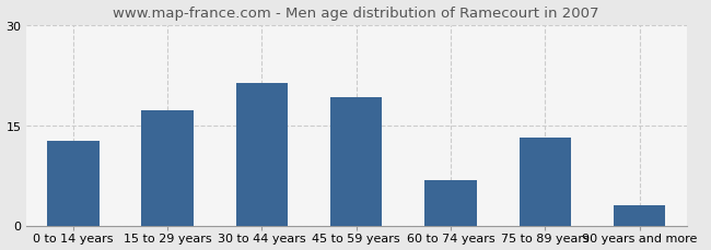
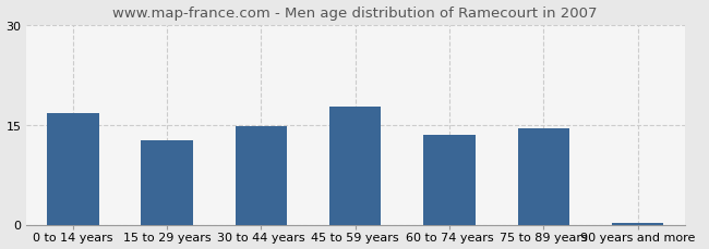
0 to 14 years: 12.6 -> 16.7
15 to 29 years: 17.2 -> 12.7
30 to 44 years: 21.4 -> 14.8
45 to 59 years: 19.2 -> 17.7
60 to 74 years: 6.8 -> 13.5
75 to 89 years: 13.2 -> 14.5
90 years and more: 3.0 -> 0.3
